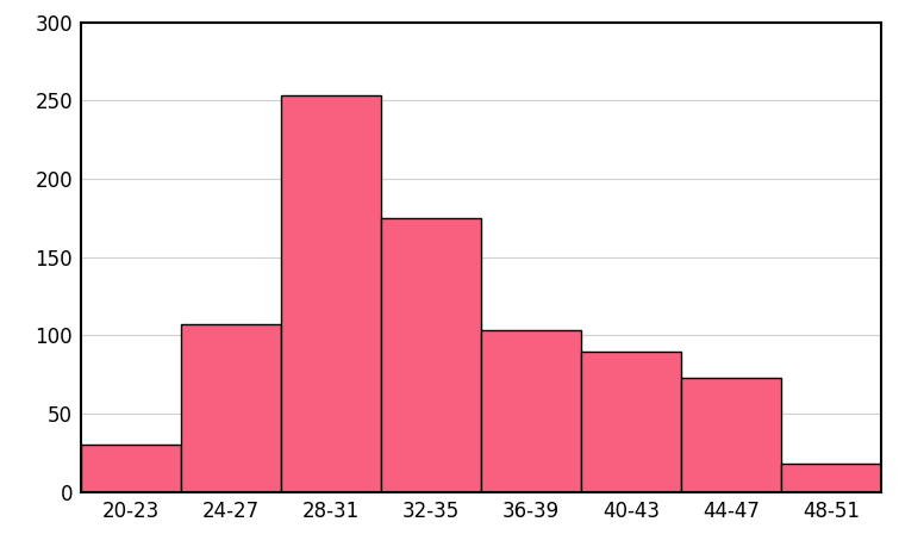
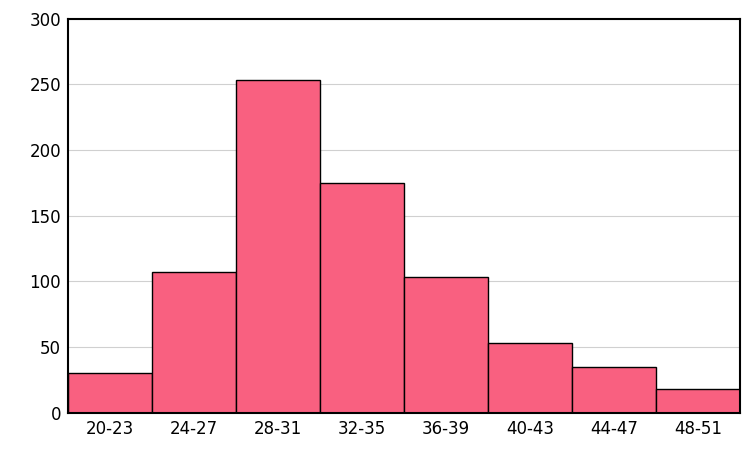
40-43: 90 -> 53
44-47: 73 -> 35
